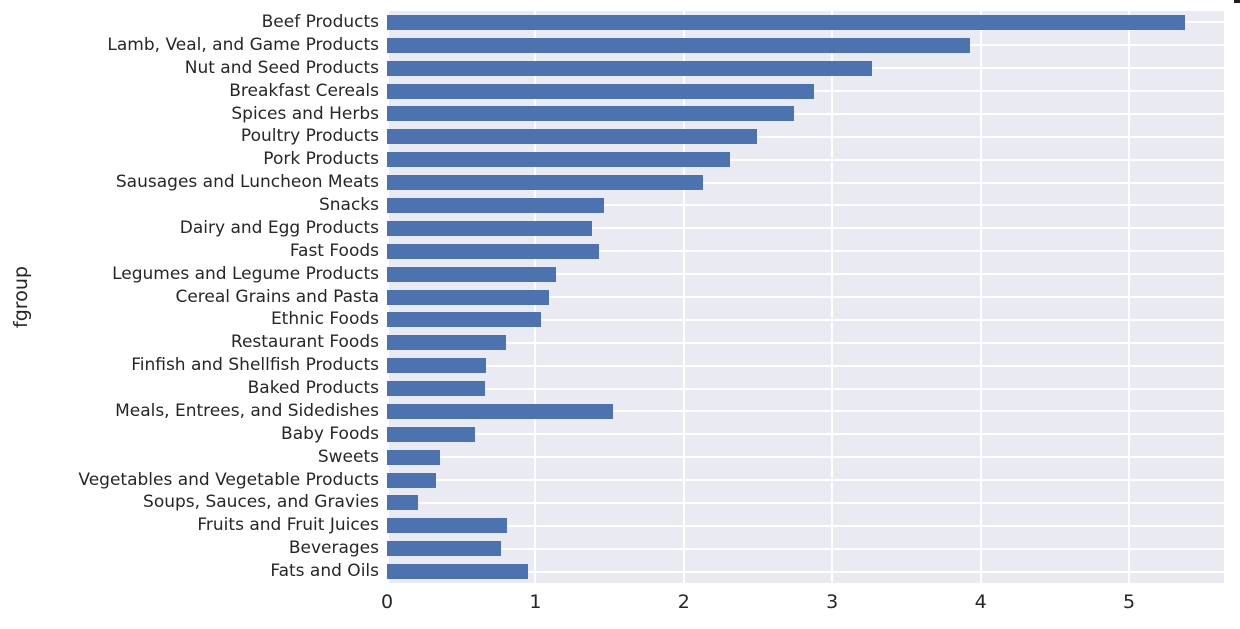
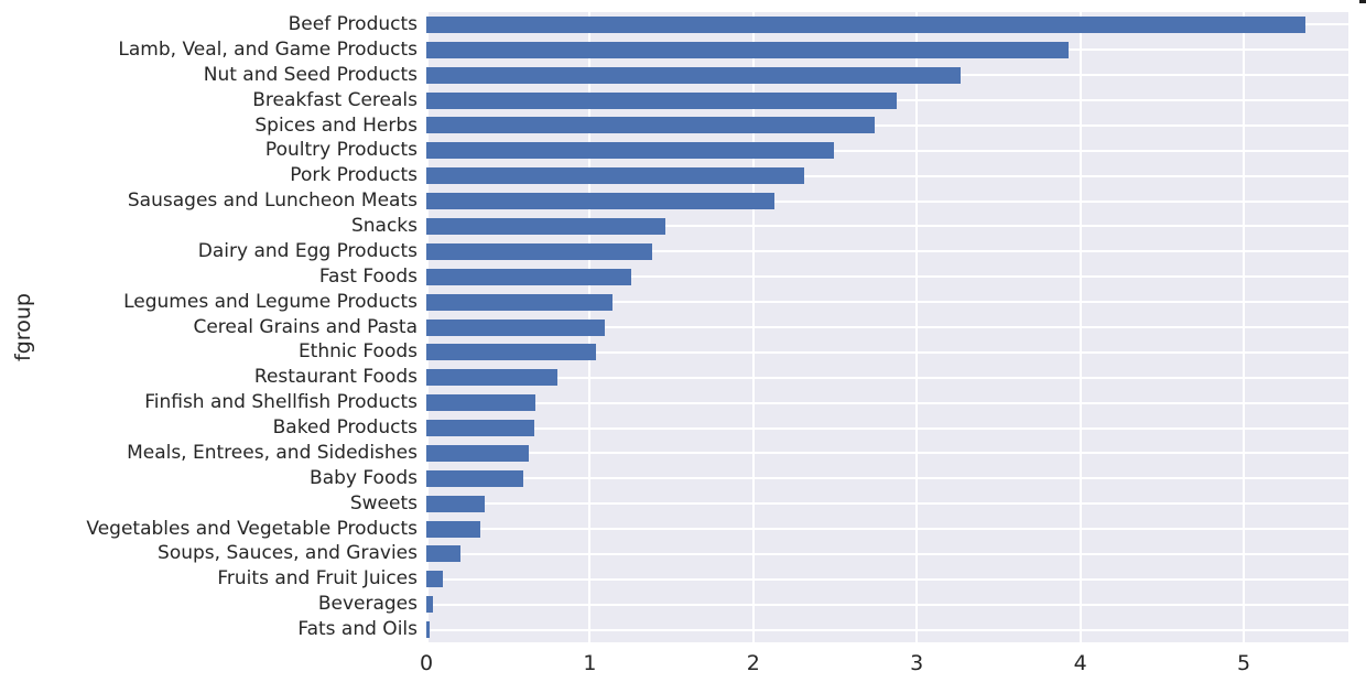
Fast Foods: 1.43 -> 1.25
Meals, Entrees, and Sidedishes: 1.52 -> 0.63
Fruits and Fruit Juices: 0.81 -> 0.10
Beverages: 0.77 -> 0.04
Fats and Oils: 0.95 -> 0.02
